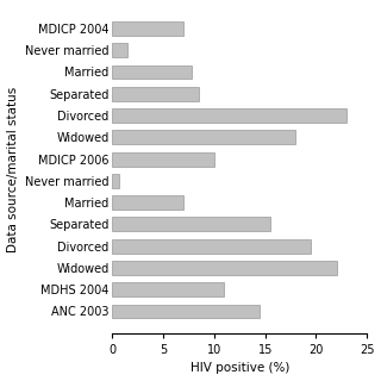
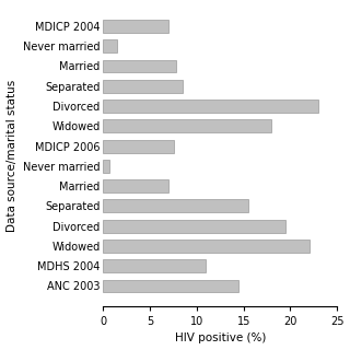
MDICP 2006: 10.0 -> 7.5
